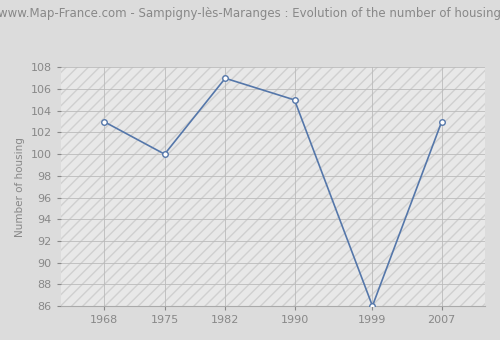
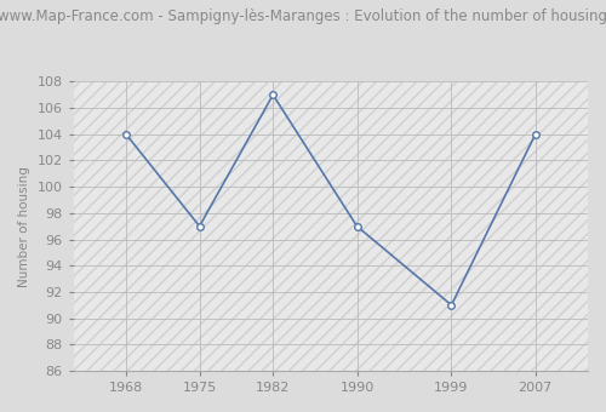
1968: 103 -> 104
1975: 100 -> 97
1990: 105 -> 97
1999: 86 -> 91
2007: 103 -> 104
